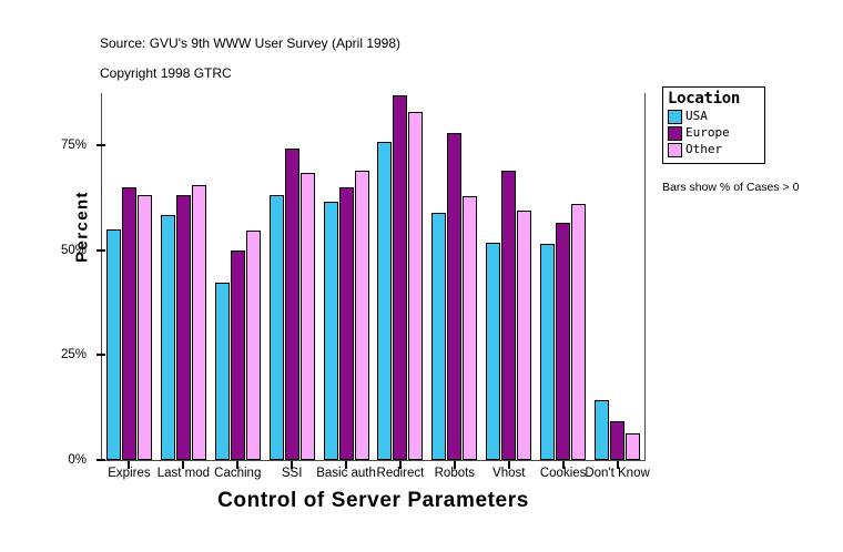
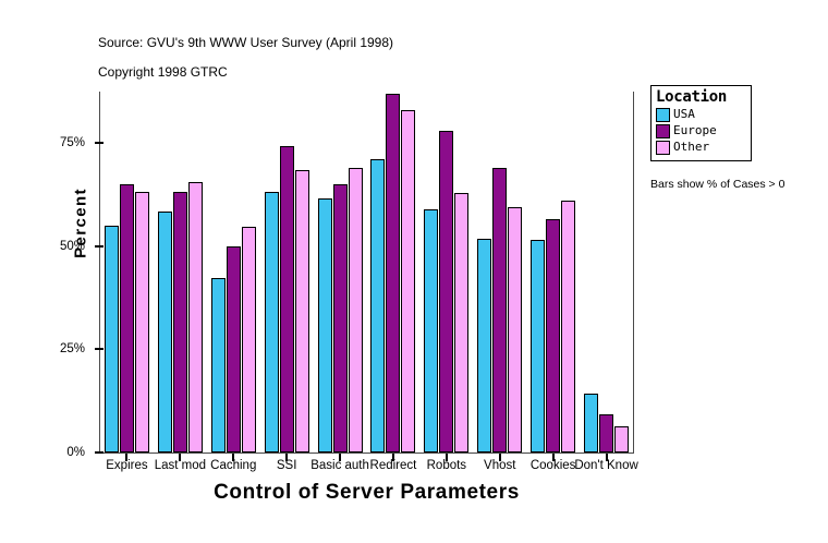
USA/Redirect: 76% -> 71%
